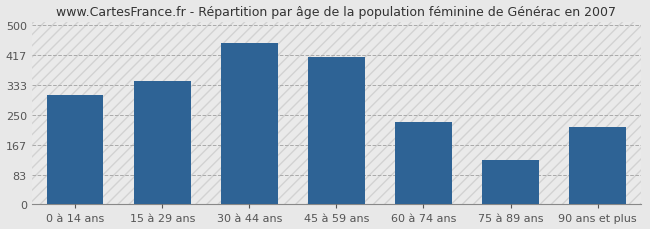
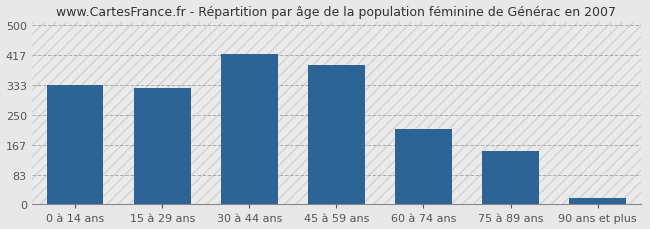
0 à 14 ans: 305 -> 333
15 à 29 ans: 345 -> 325
30 à 44 ans: 450 -> 418
45 à 59 ans: 410 -> 390
60 à 74 ans: 230 -> 210
75 à 89 ans: 125 -> 148
90 ans et plus: 215 -> 18
